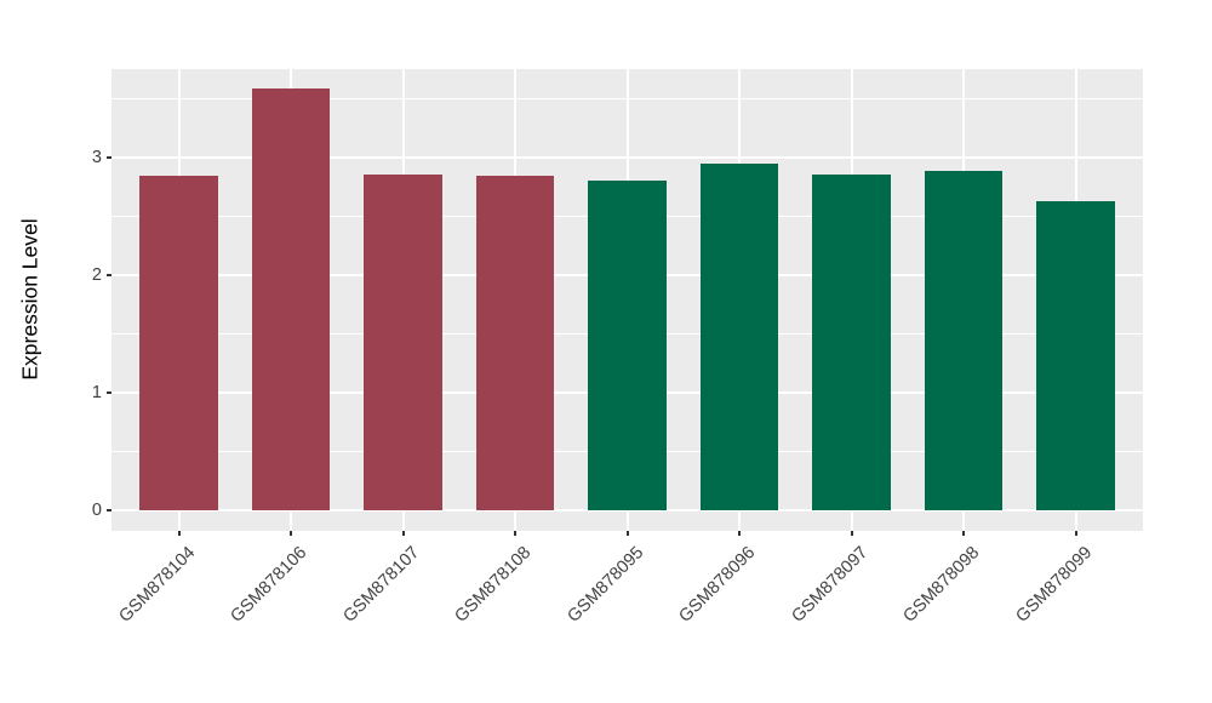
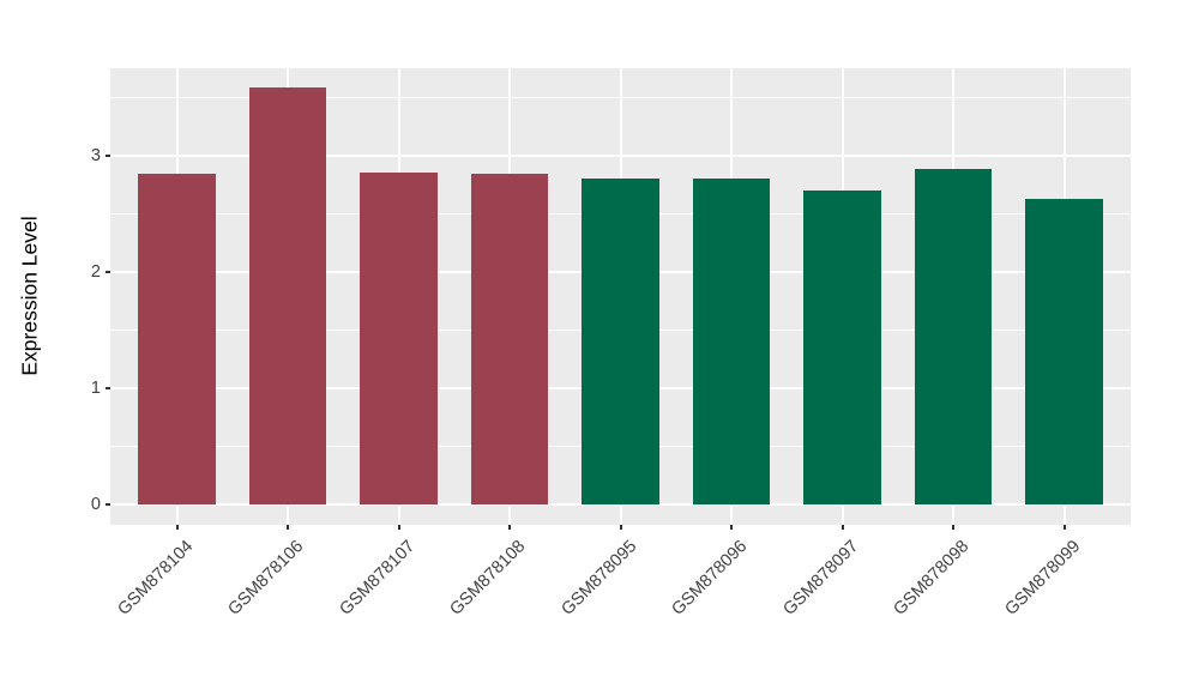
GSM878096: 3.0 -> 2.8
GSM878097: 2.9 -> 2.7
